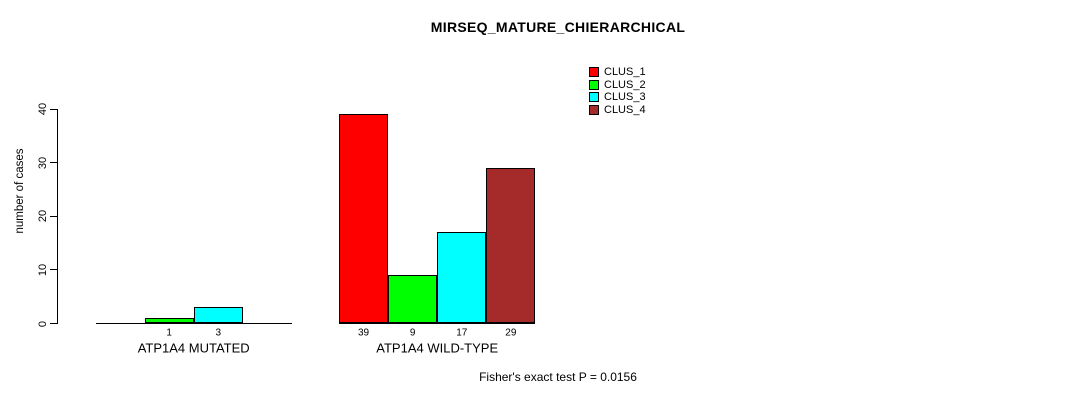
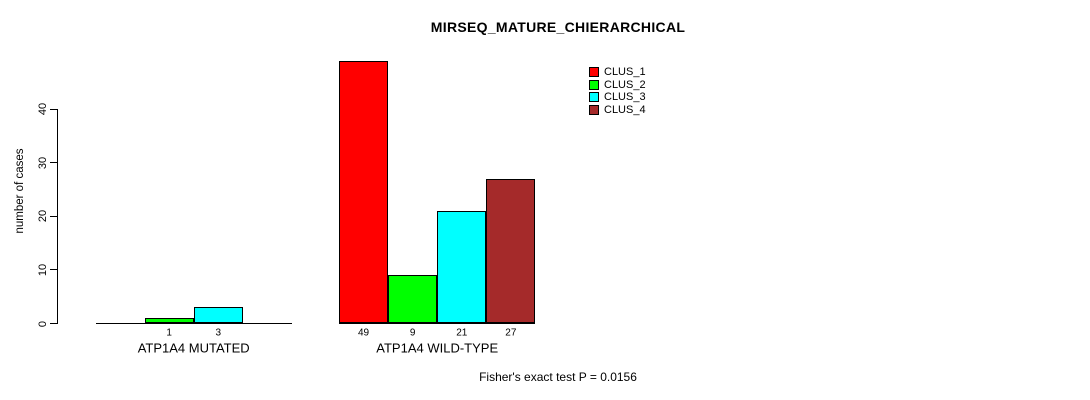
CLUS_1/ATP1A4 WILD-TYPE: 39 -> 49
CLUS_3/ATP1A4 WILD-TYPE: 17 -> 21
CLUS_4/ATP1A4 WILD-TYPE: 29 -> 27
